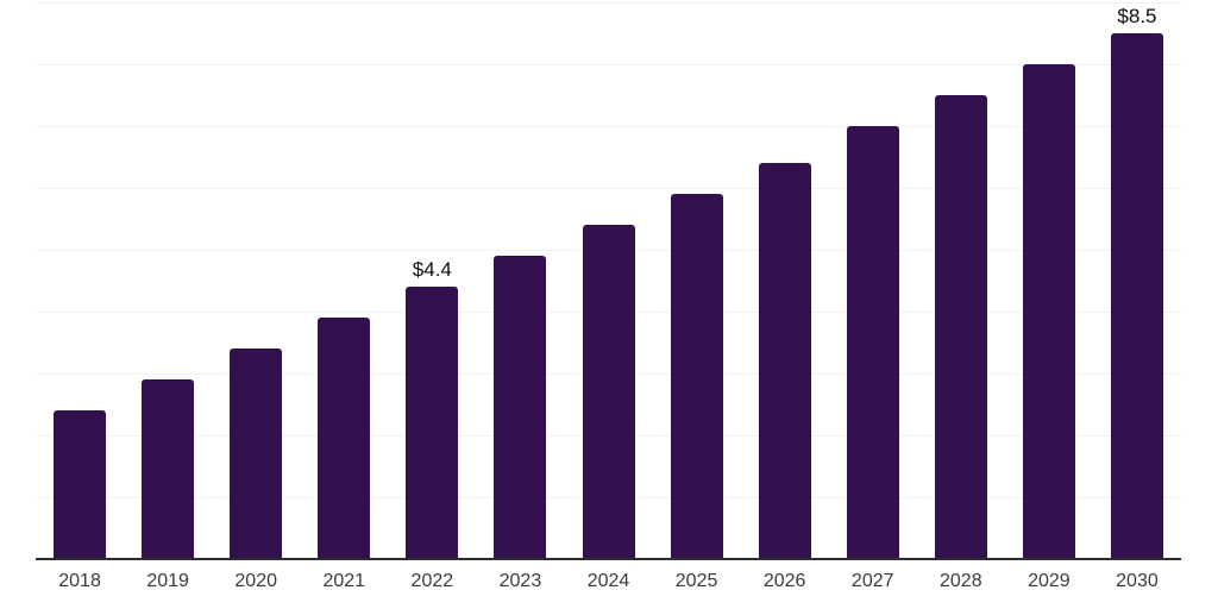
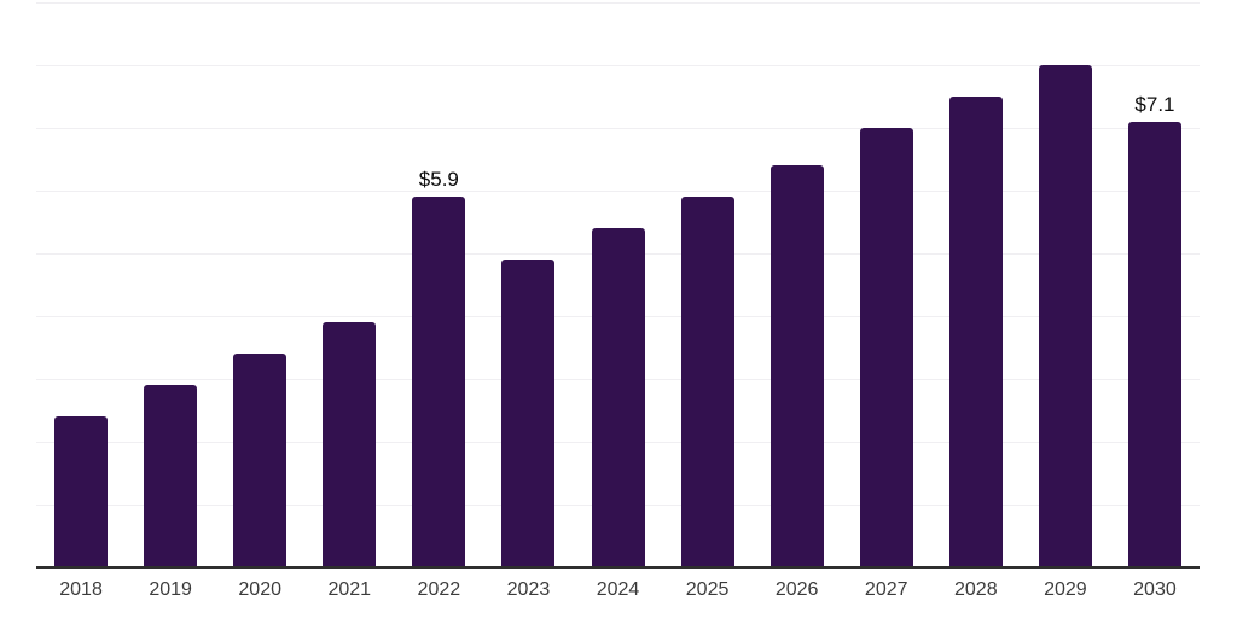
2022: $4.4 -> $5.9
2030: $8.5 -> $7.1
